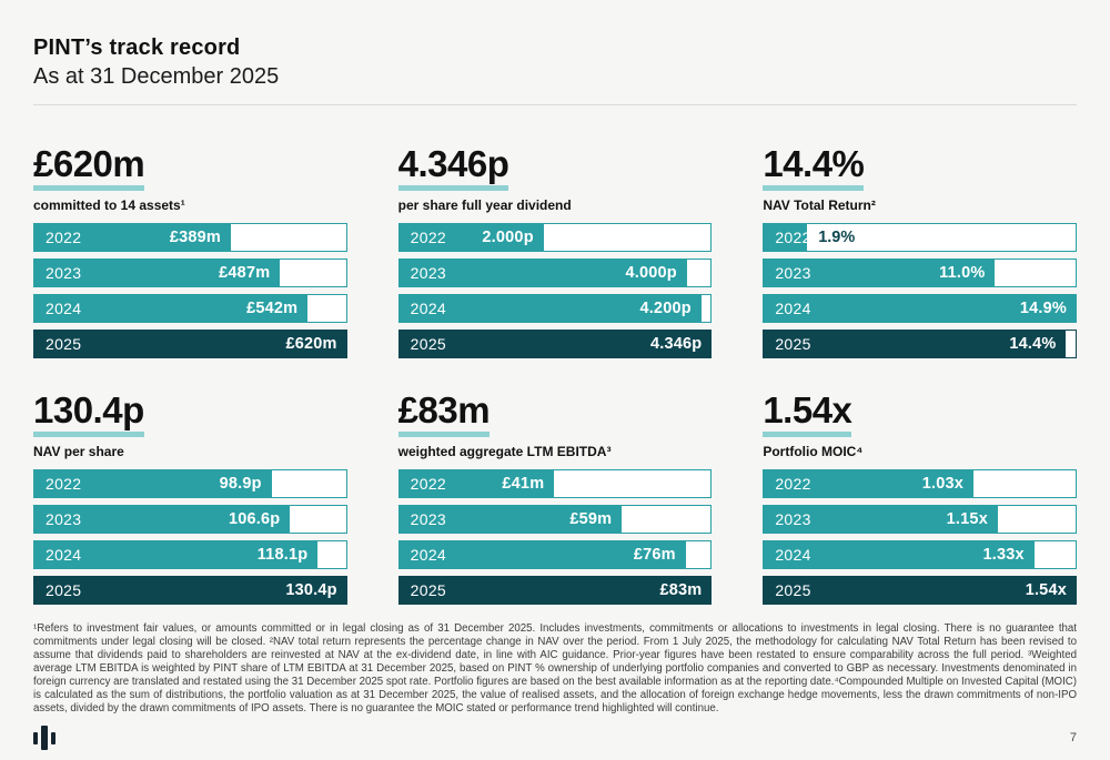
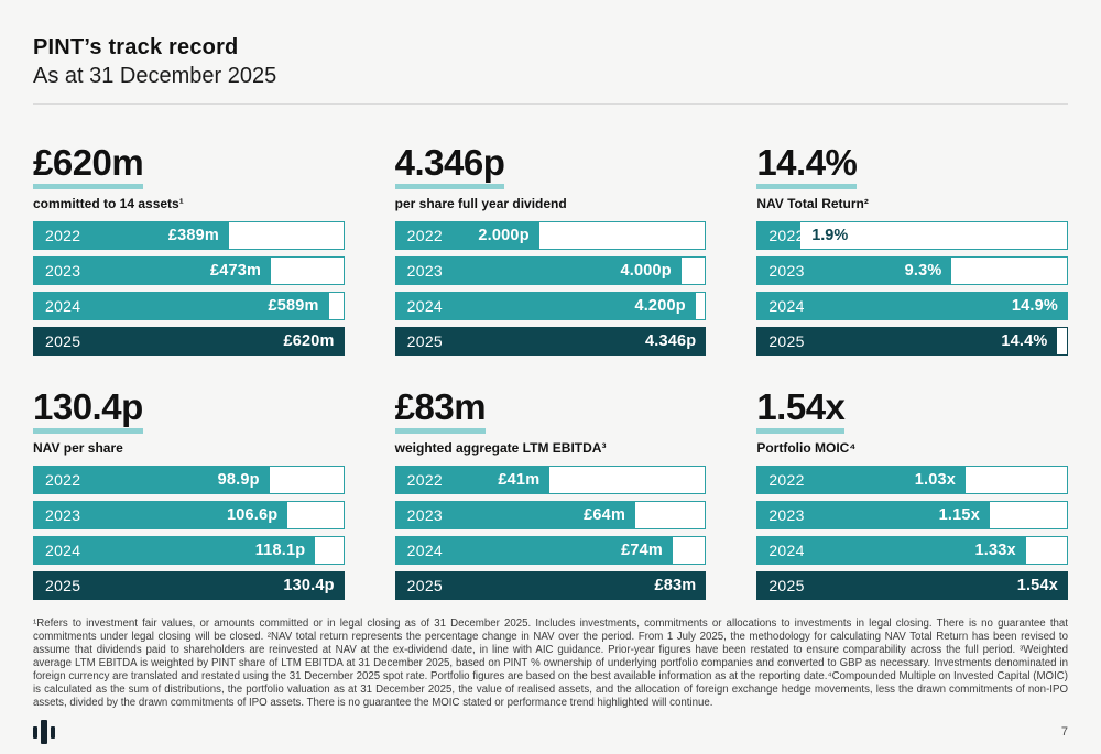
£620m/2023: £487m -> £473m
£620m/2024: £542m -> £589m
14.4%/2023: 11.0% -> 9.3%
£83m/2023: £59m -> £64m
£83m/2024: £76m -> £74m
